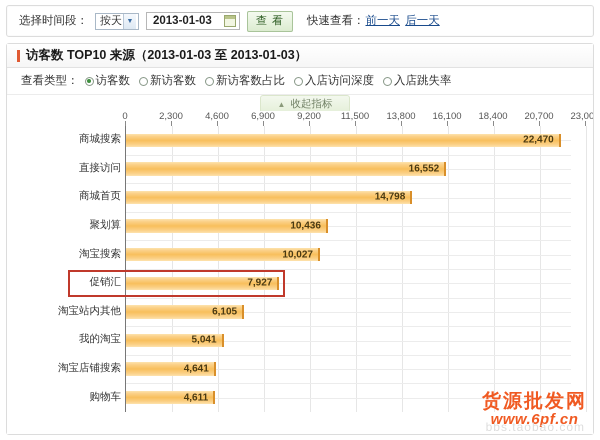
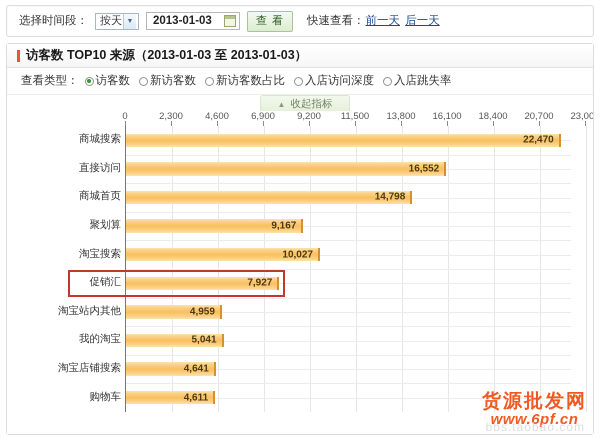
聚划算: 10,436 -> 9,167
淘宝站内其他: 6,105 -> 4,959
